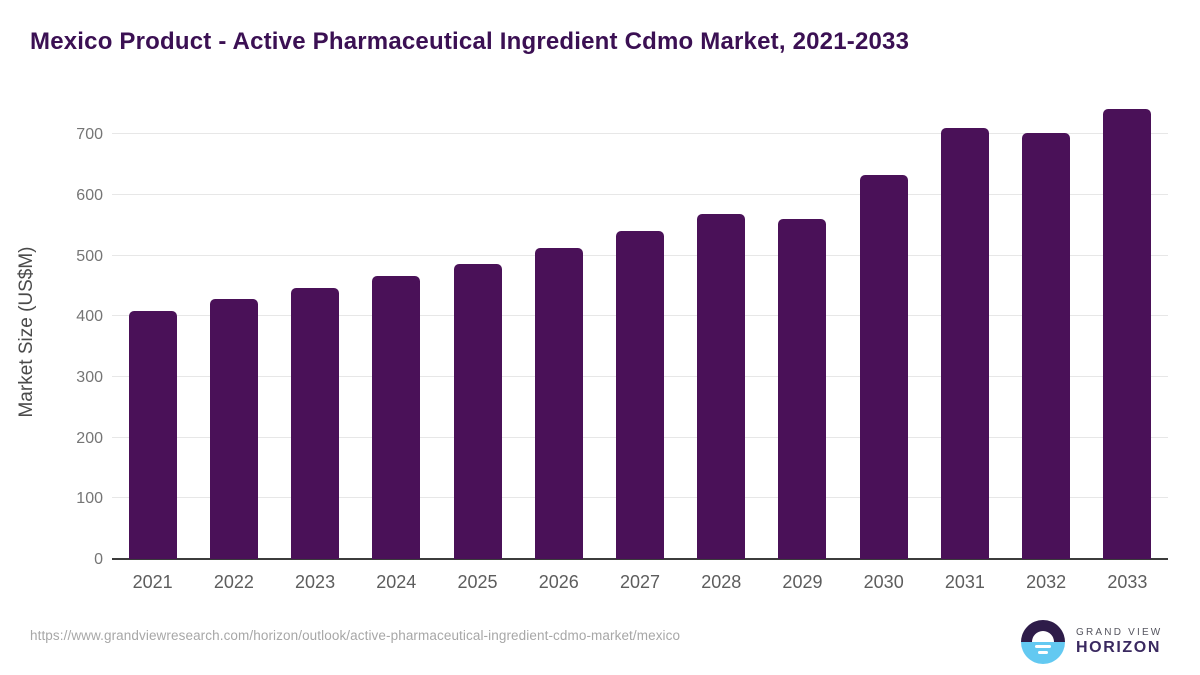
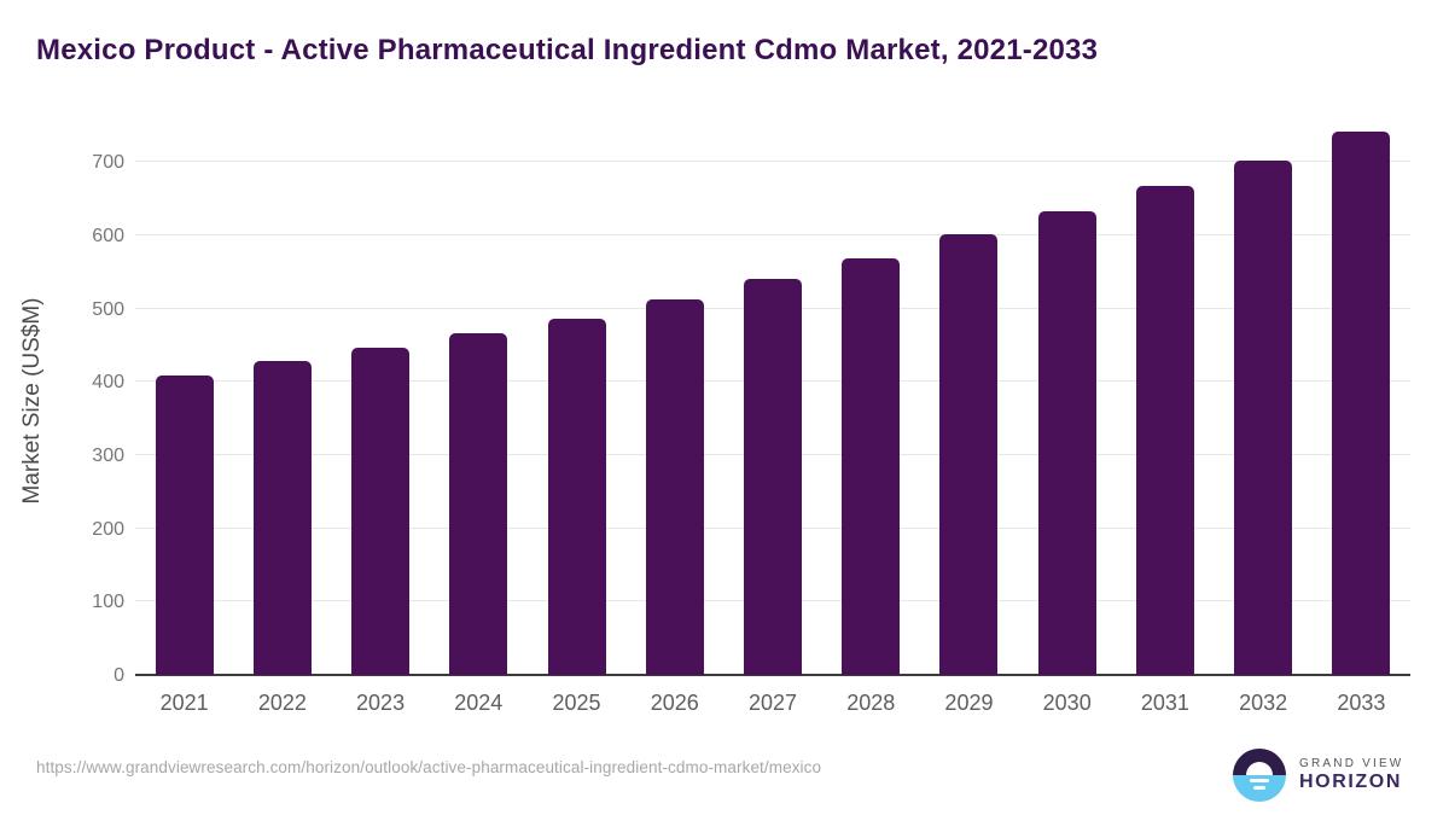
2029: 560 -> 600
2031: 710 -> 670
